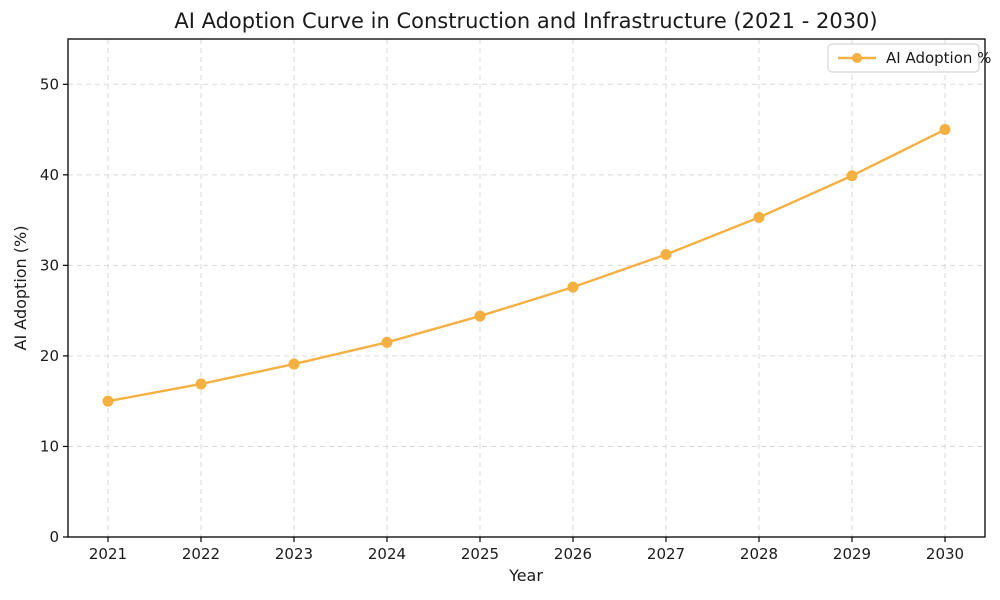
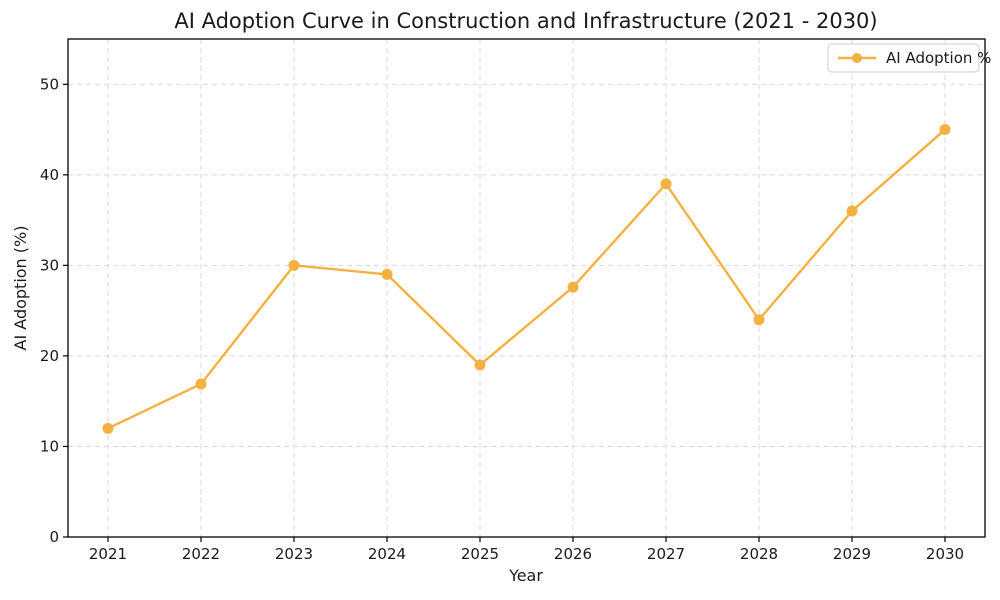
2021: 15 -> 12
2023: 19 -> 30
2024: 22 -> 29
2025: 24 -> 19
2027: 31 -> 39
2028: 35 -> 24
2029: 40 -> 36
